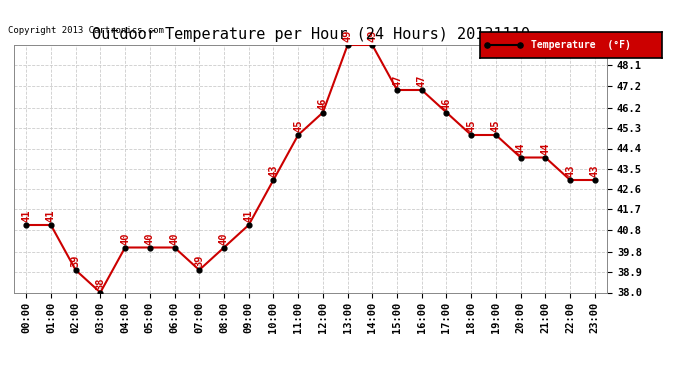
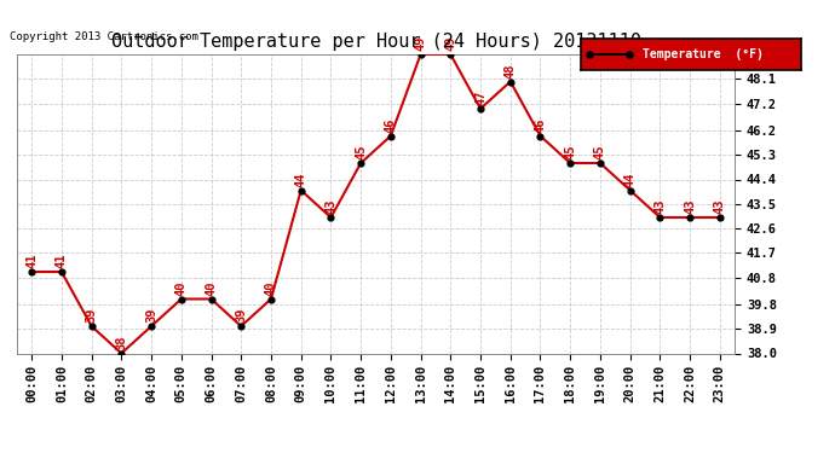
Outdoor Temperature per Hour (24 Hours) 20131110/04:00: 40 -> 39
Outdoor Temperature per Hour (24 Hours) 20131110/09:00: 41 -> 44
Outdoor Temperature per Hour (24 Hours) 20131110/16:00: 47 -> 48
Outdoor Temperature per Hour (24 Hours) 20131110/21:00: 44 -> 43
